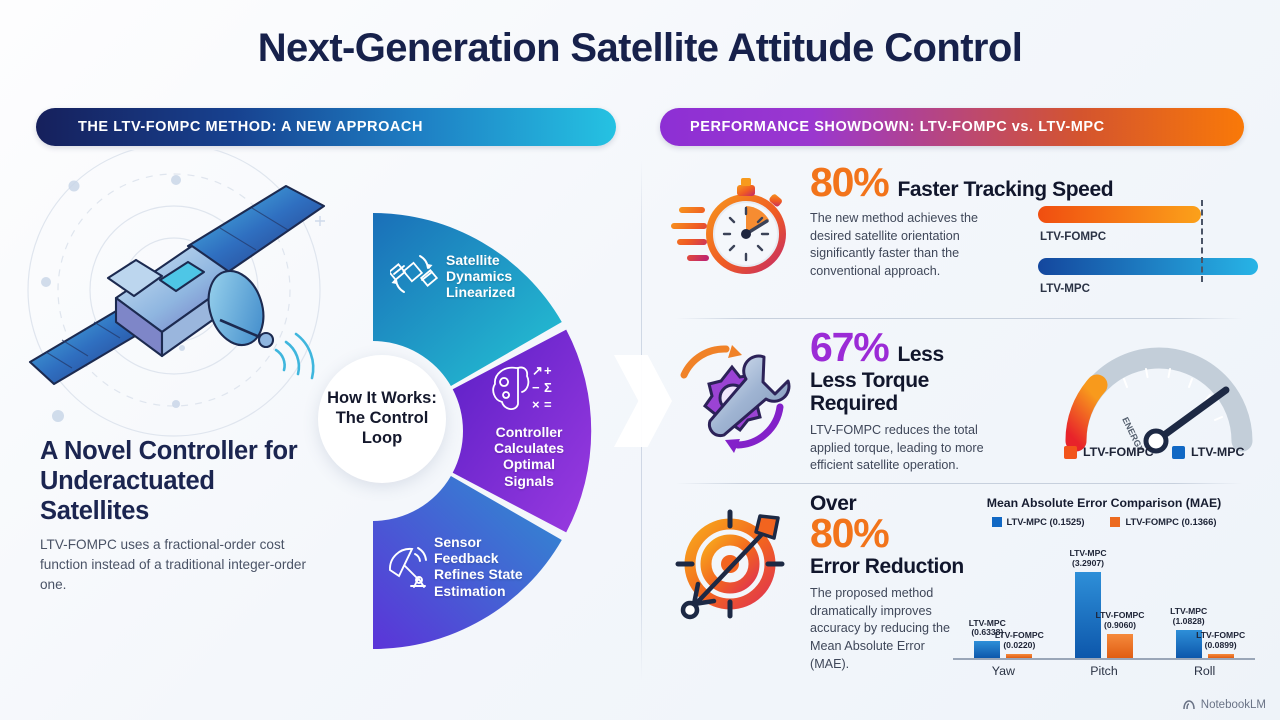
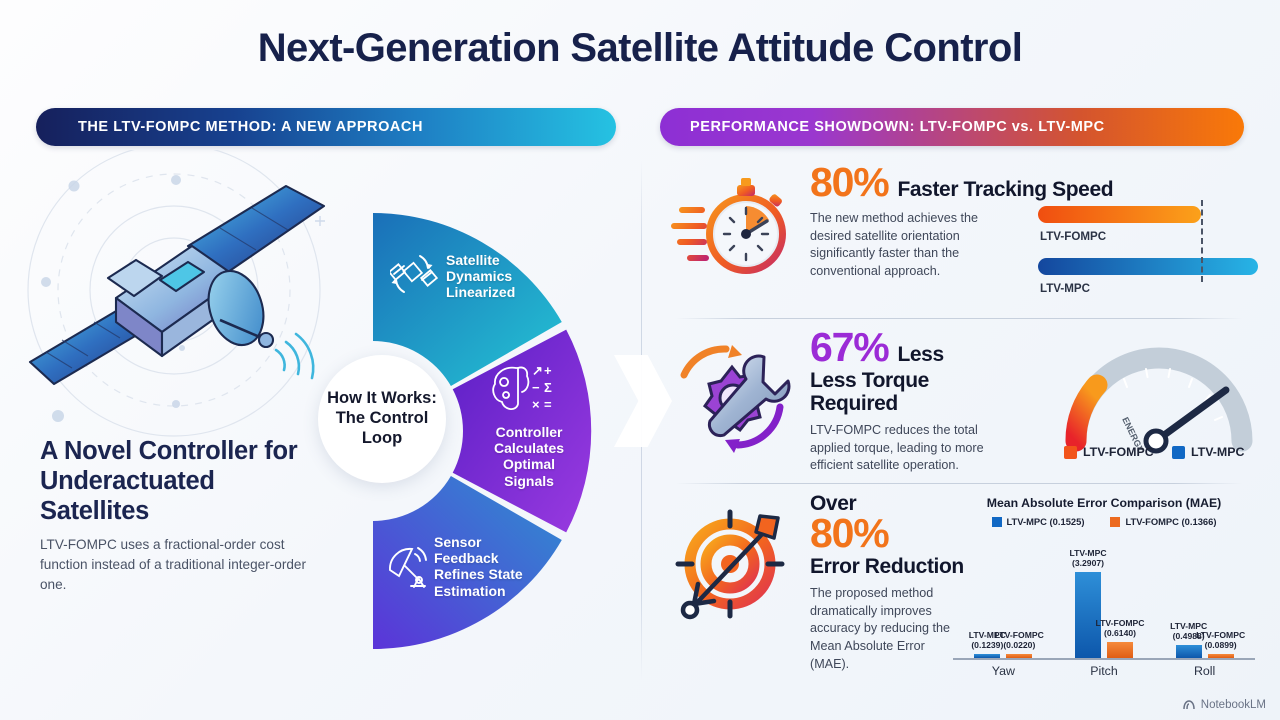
LTV-MPC/Yaw: 0.6338 -> 0.1239
LTV-FOMPC/Pitch: 0.9060 -> 0.6140
LTV-MPC/Roll: 1.0828 -> 0.4988
